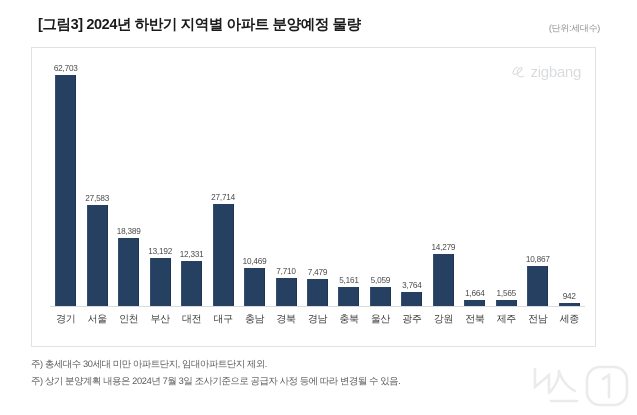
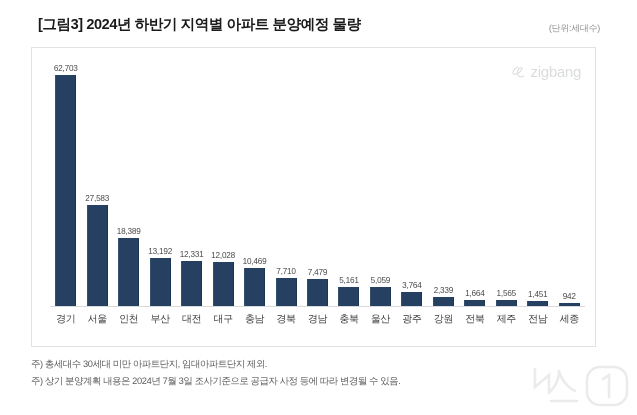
대구: 27,714 -> 12,028
강원: 14,279 -> 2,339
전남: 10,867 -> 1,451
